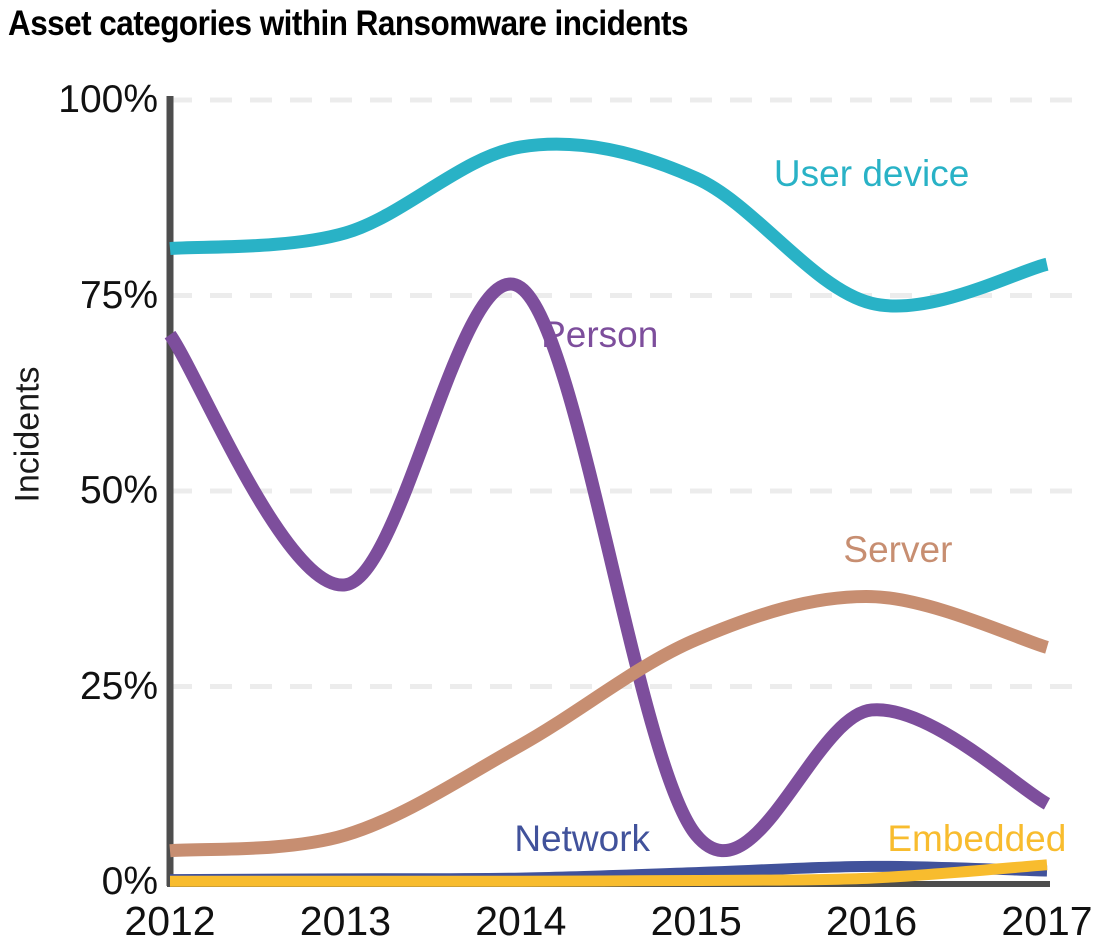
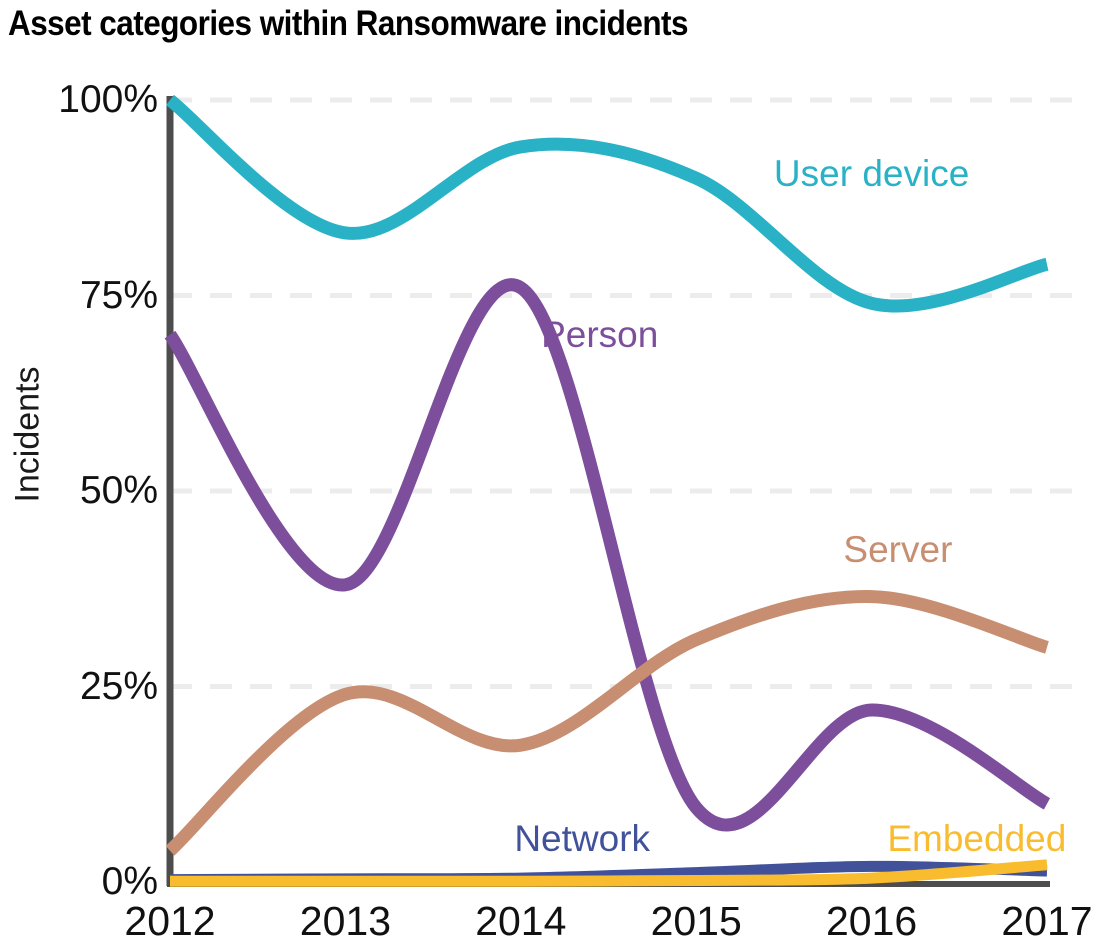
User device/2012: 81% -> 100%
Server/2013: 6% -> 24%
Person/2015: 6% -> 10%
